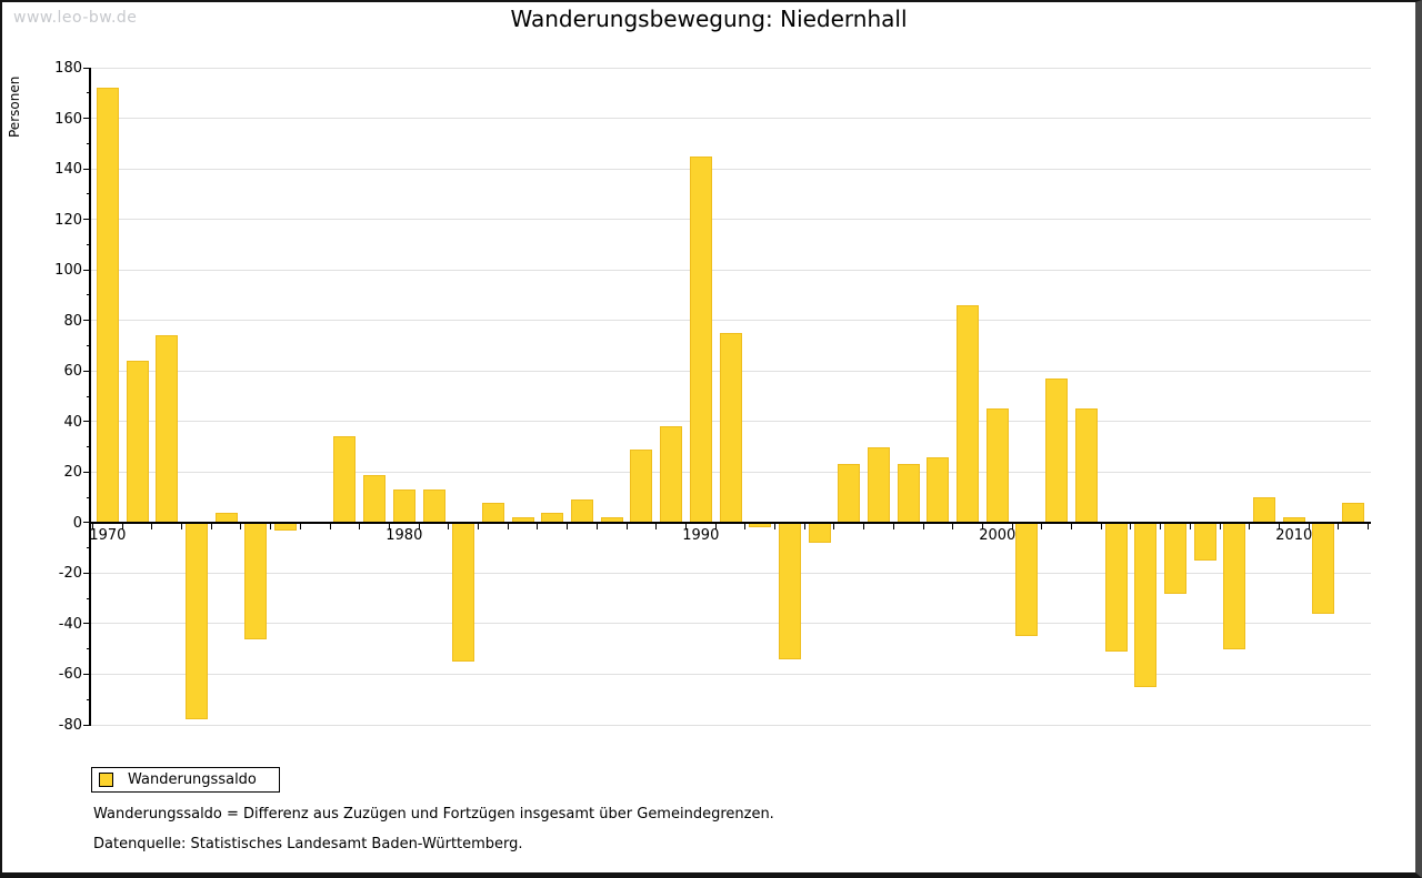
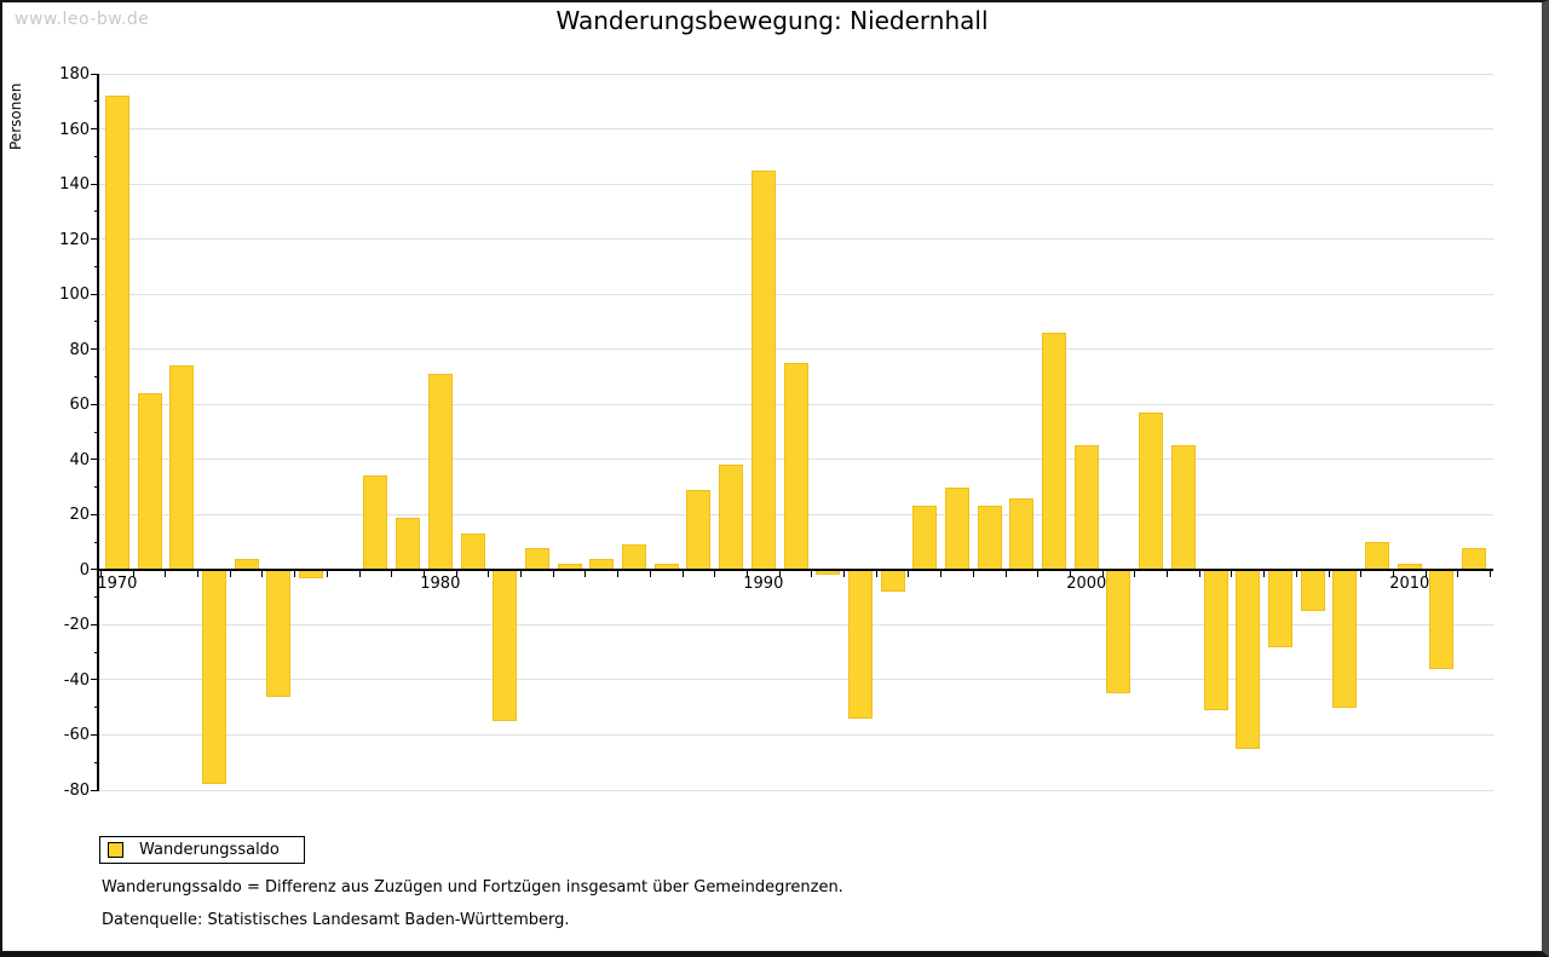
1980: 13 -> 71
